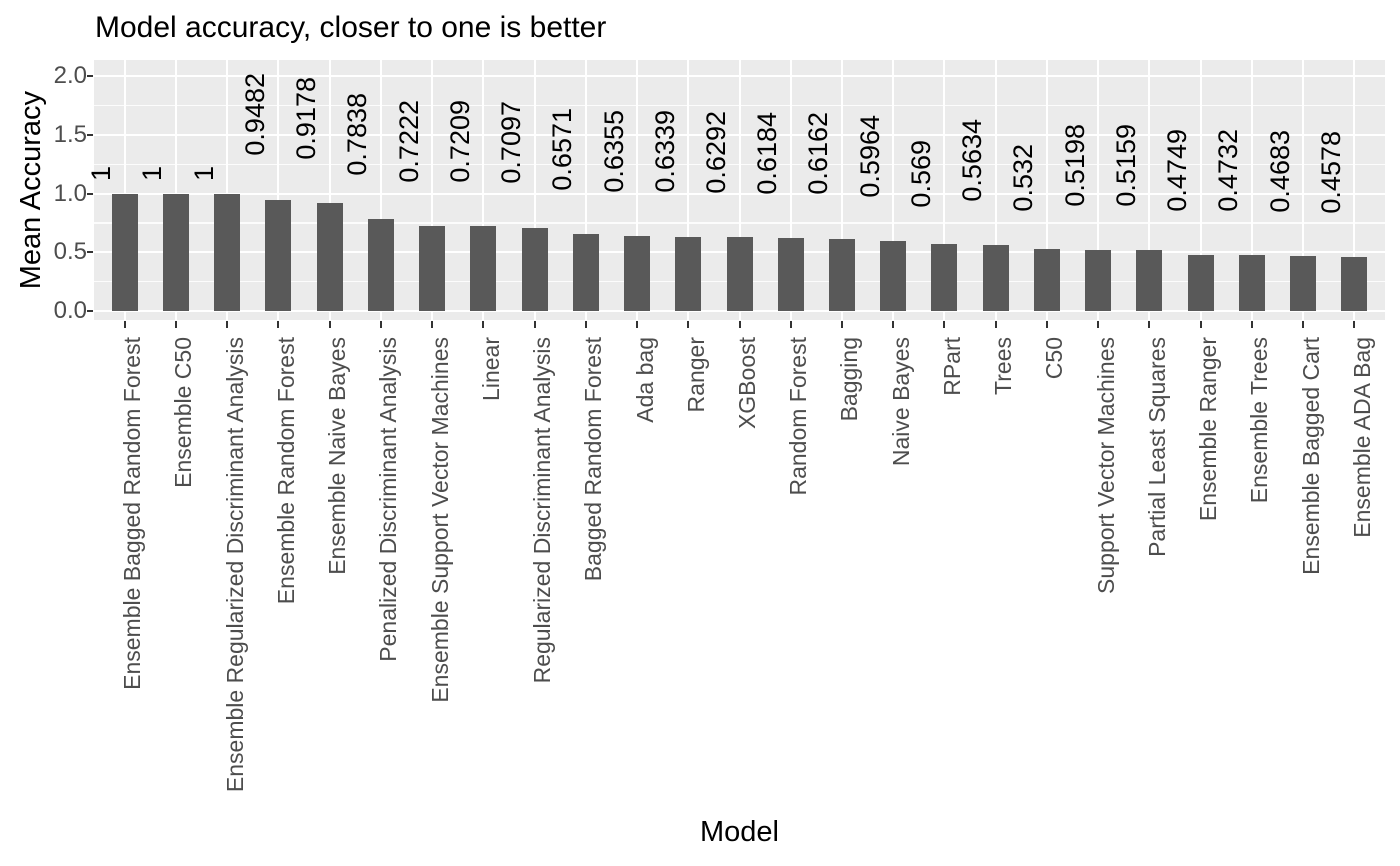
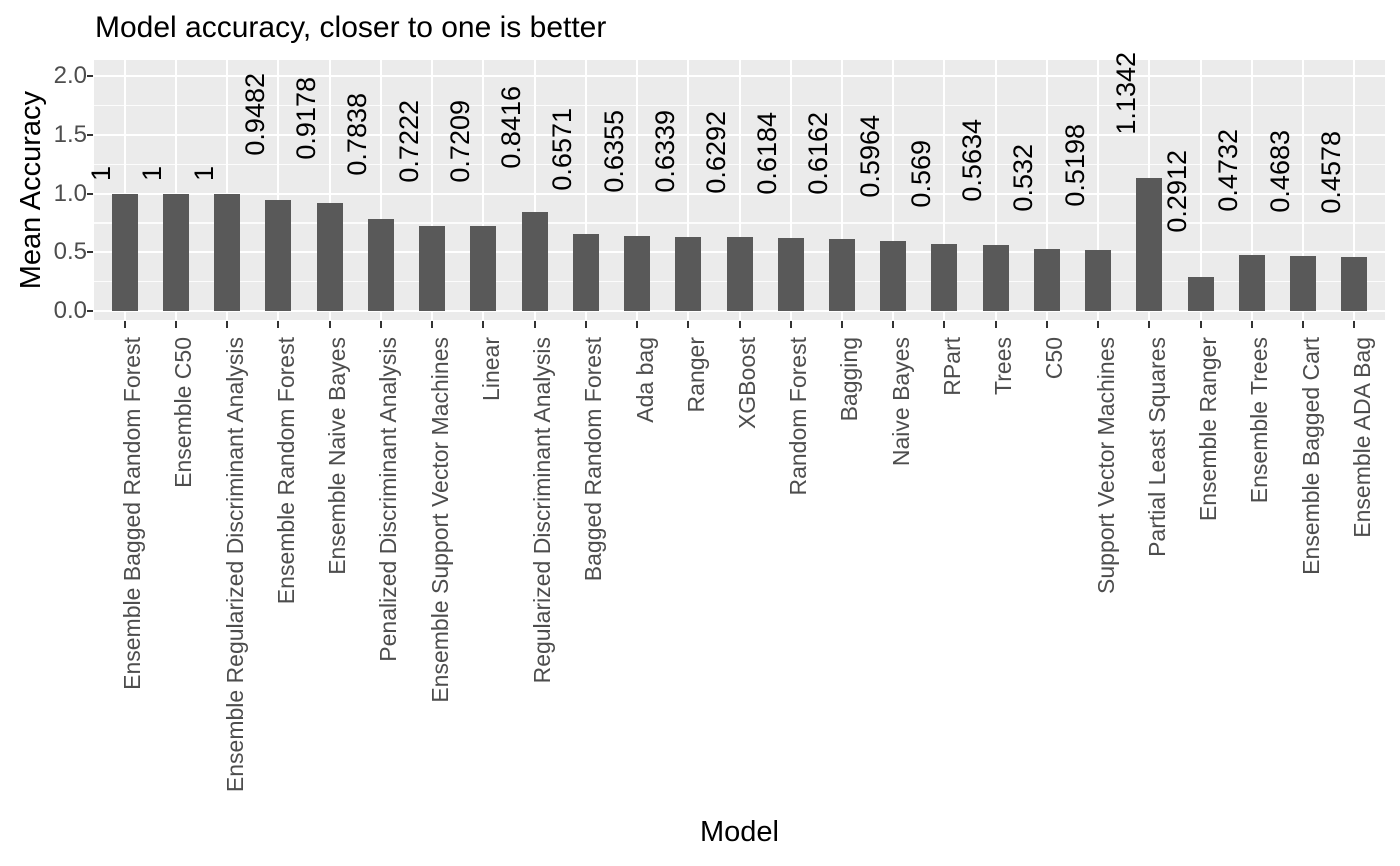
Regularized Discriminant Analysis: 0.7097 -> 0.8416
Partial Least Squares: 0.5159 -> 1.1342
Ensemble Ranger: 0.4749 -> 0.2912
